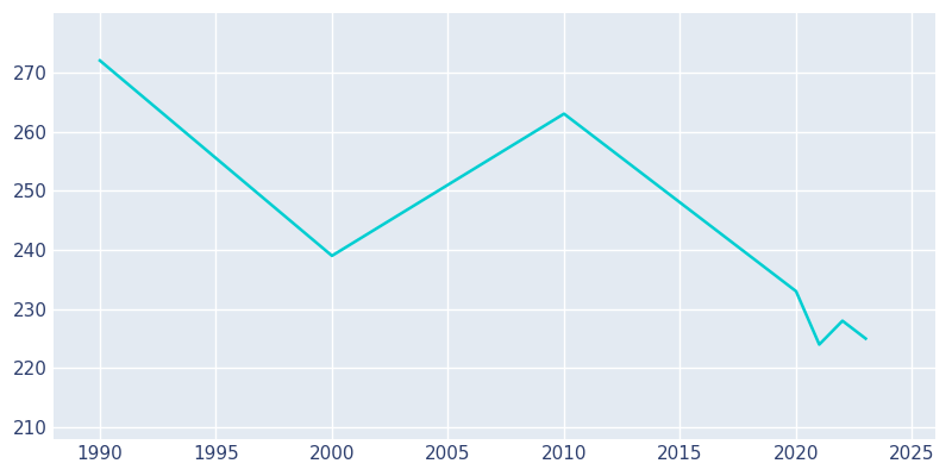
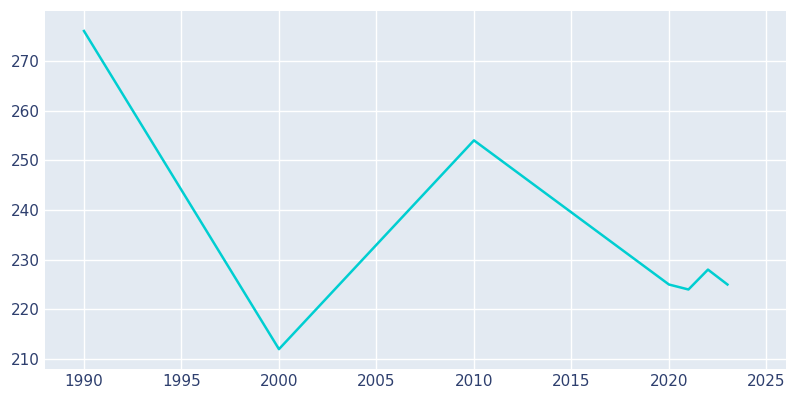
1990: 272 -> 276
2000: 239 -> 212
2010: 263 -> 254
2020: 233 -> 225
